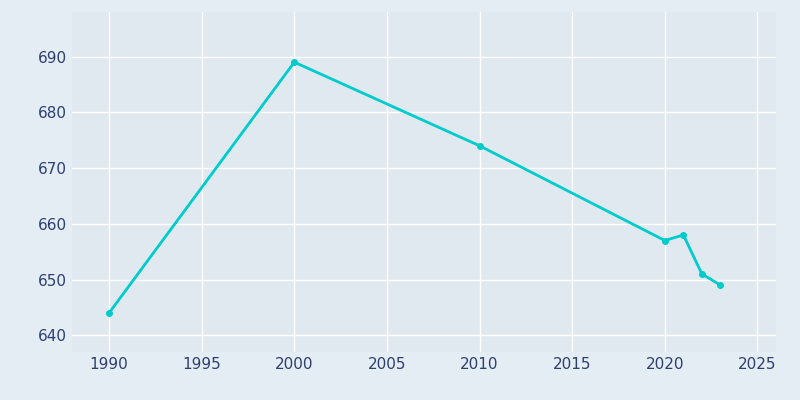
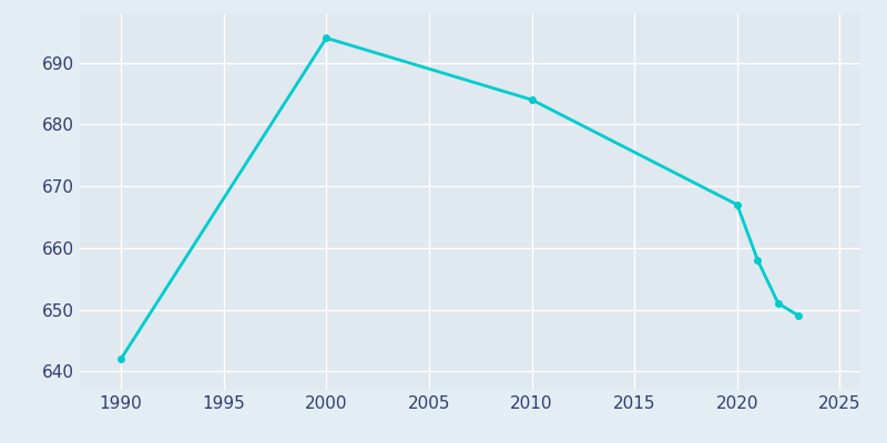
1990: 644 -> 642
2000: 689 -> 694
2010: 674 -> 684
2020: 657 -> 667
